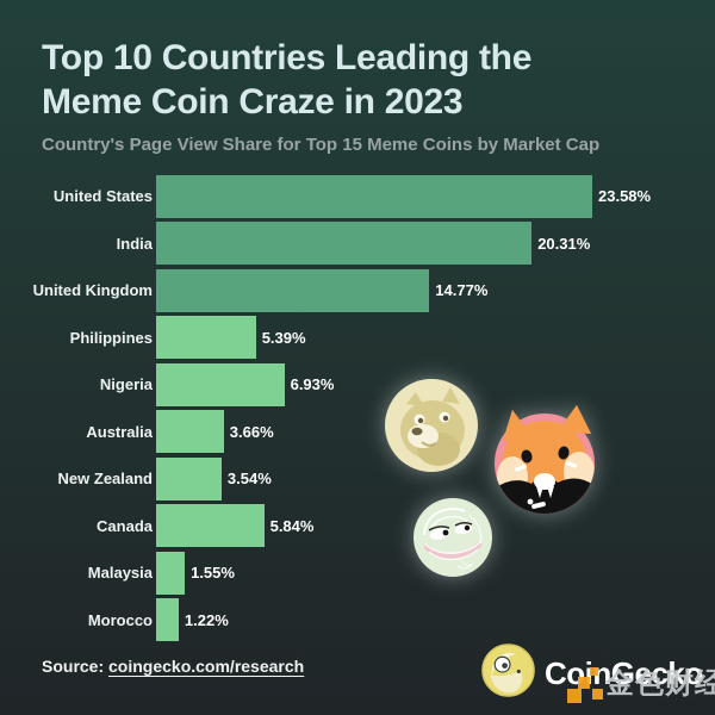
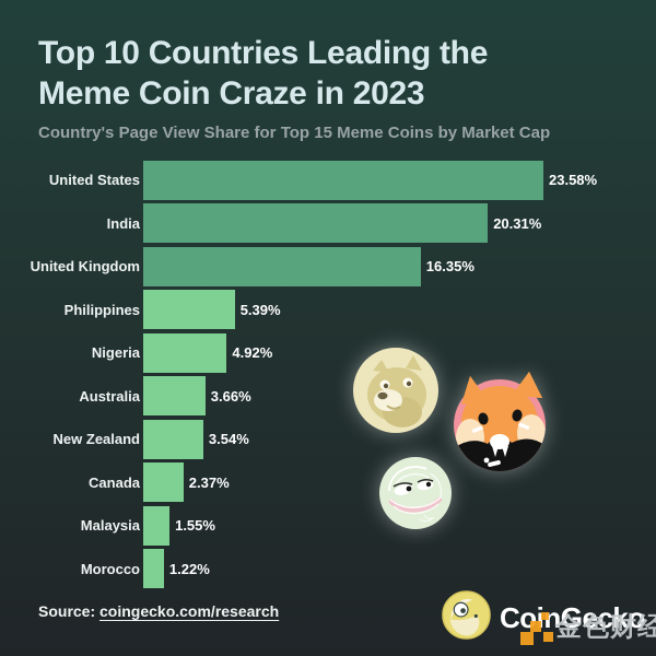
United Kingdom: 14.77% -> 16.35%
Nigeria: 6.93% -> 4.92%
Canada: 5.84% -> 2.37%
